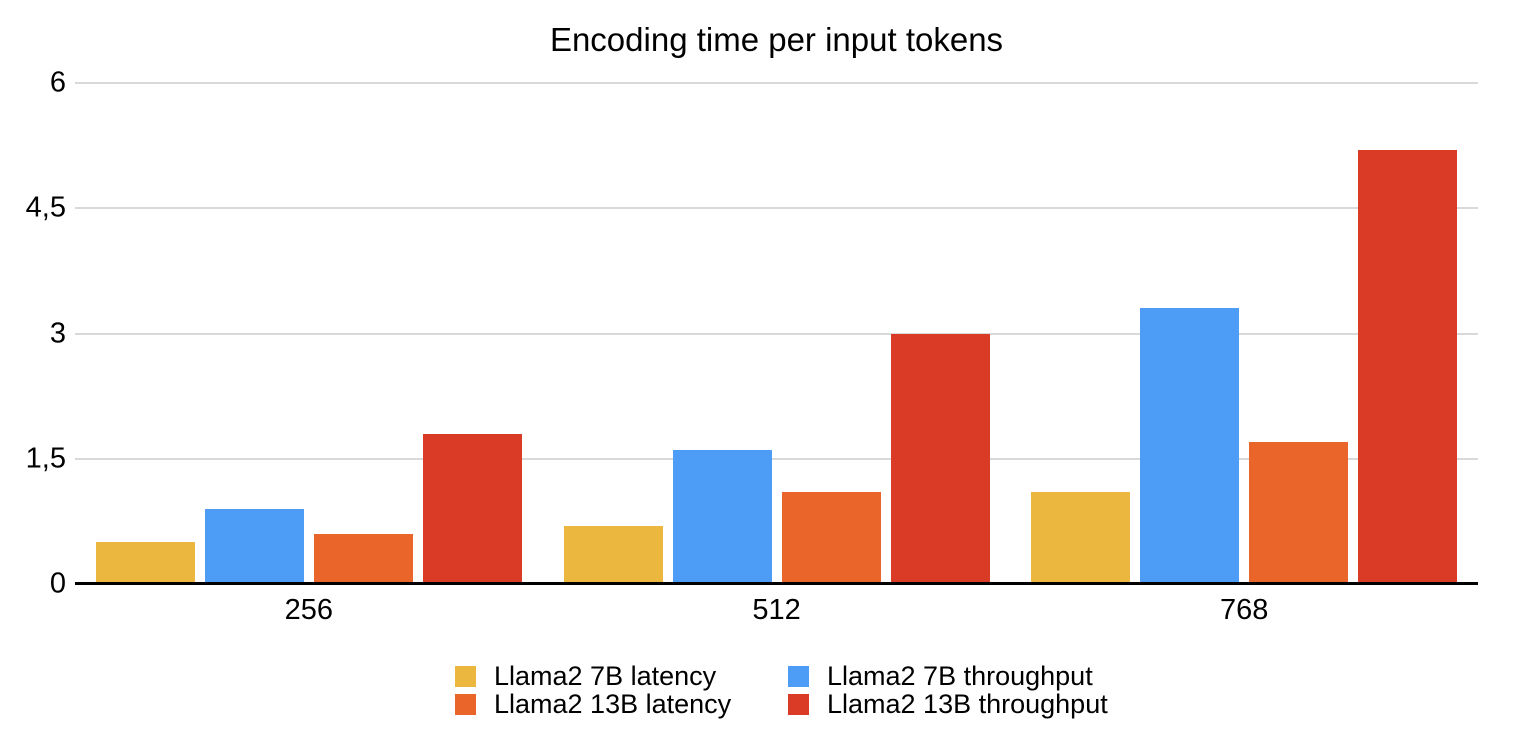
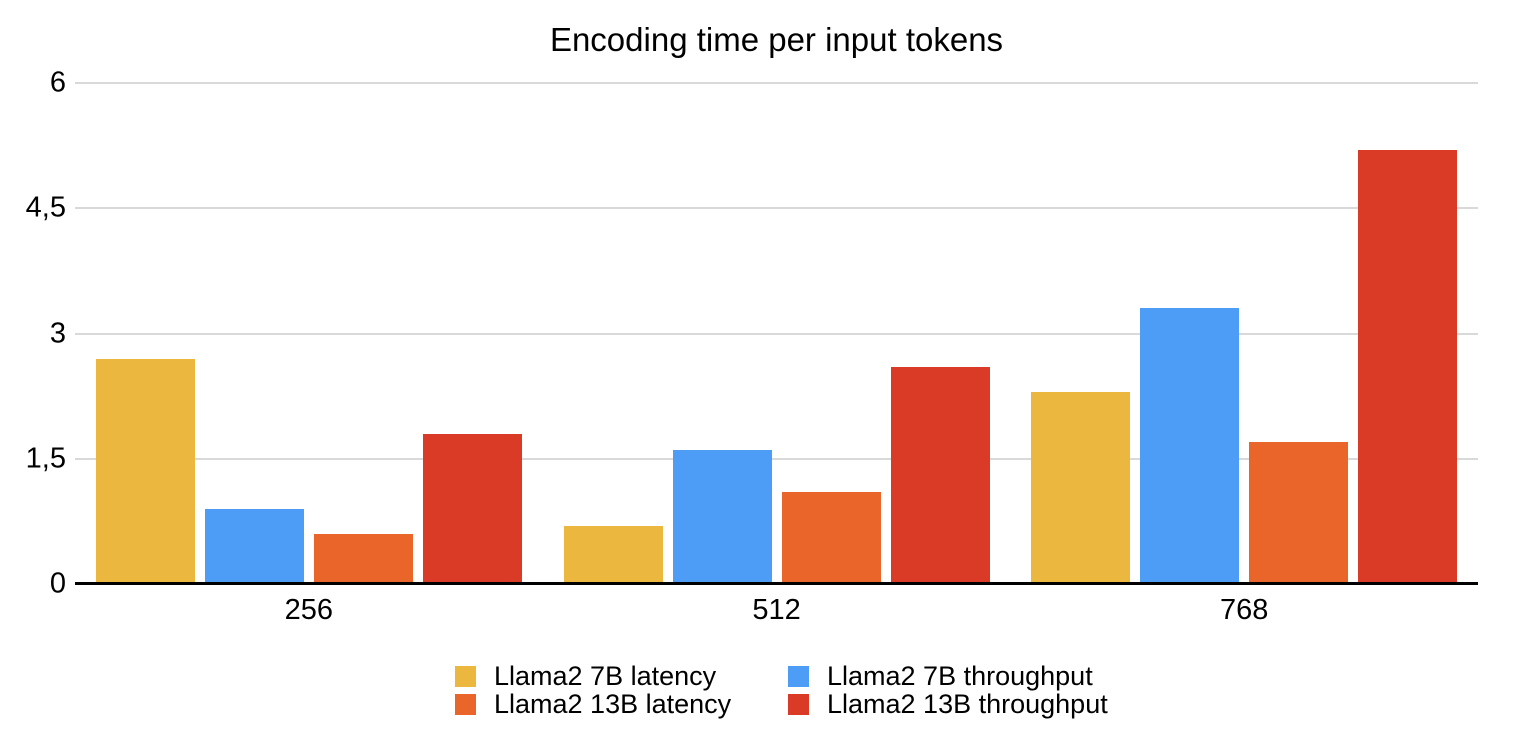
Llama2 7B latency/256: 0.5 -> 2.7
Llama2 13B throughput/512: 3.0 -> 2.6
Llama2 7B latency/768: 1.1 -> 2.3
